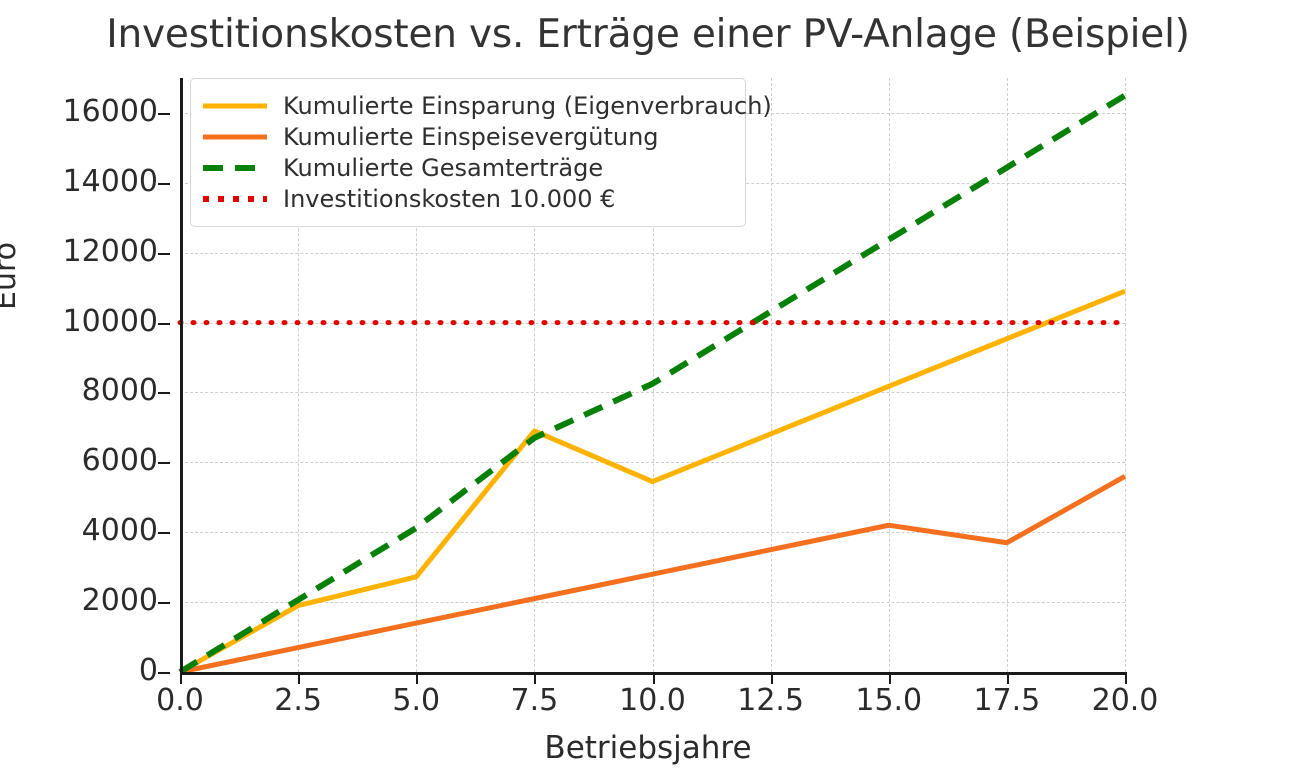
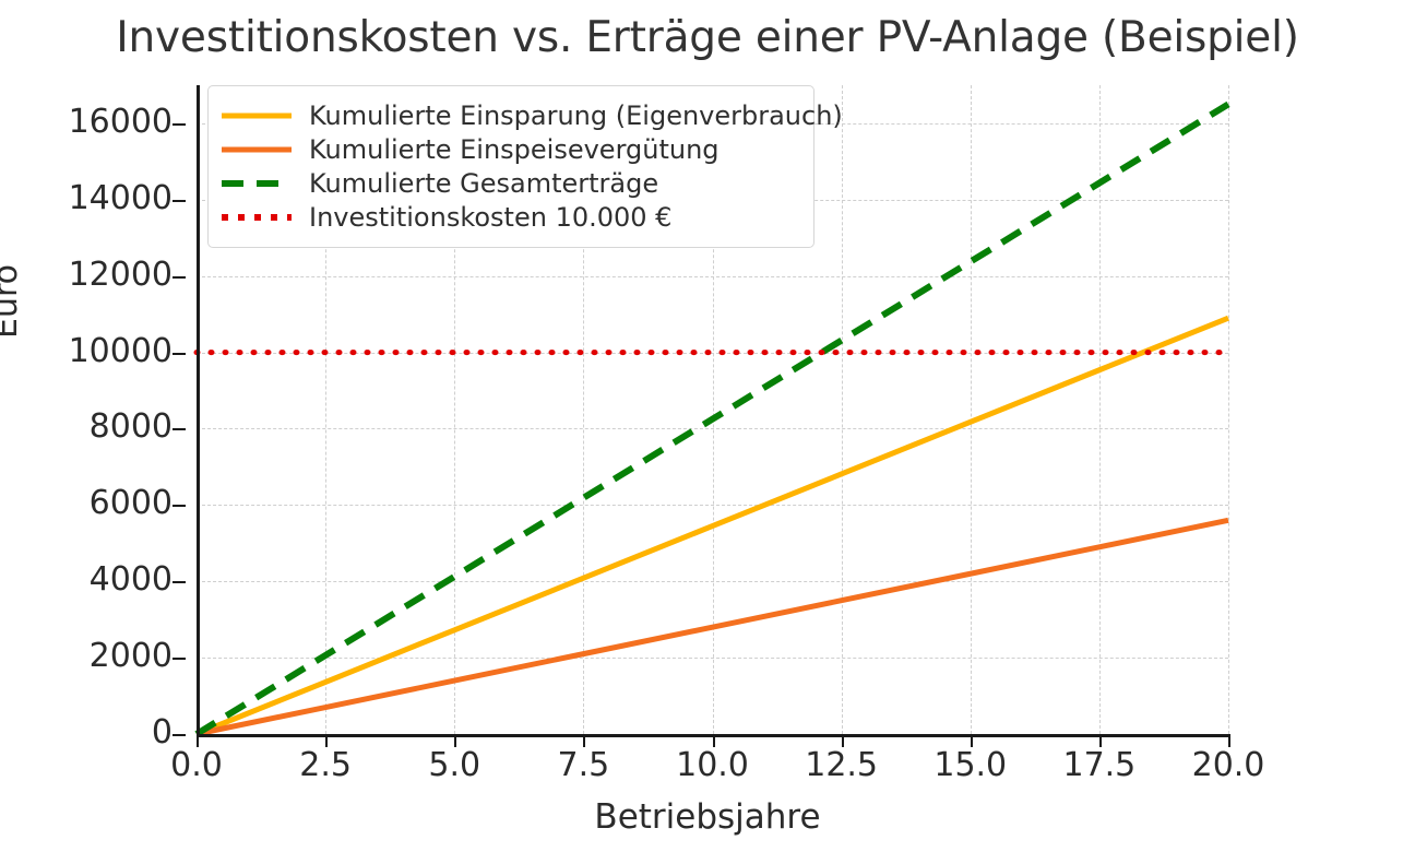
Kumulierte Einsparung (Eigenverbrauch)/2.5: 1900 -> 1400
Kumulierte Einsparung (Eigenverbrauch)/7.5: 6900 -> 4100
Kumulierte Gesamterträge/7.5: 6700 -> 6200
Kumulierte Einspeisevergütung/17.5: 3700 -> 4900
